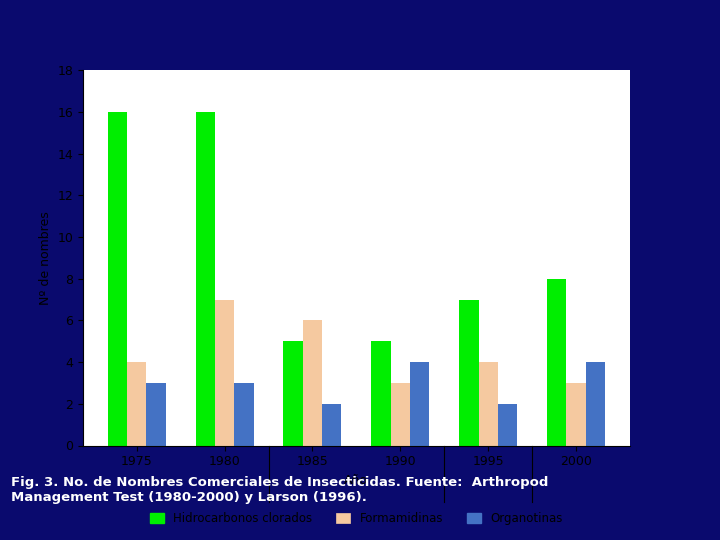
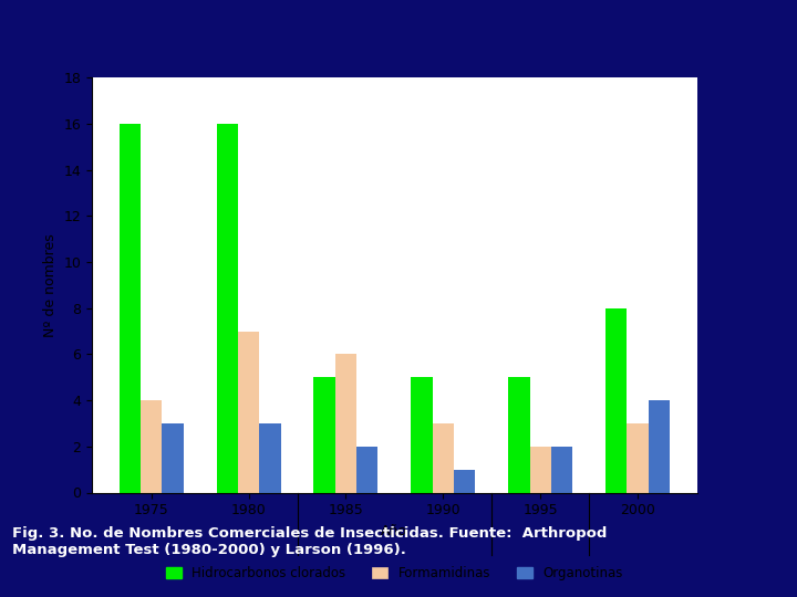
Organotinas/1990: 4 -> 1
Hidrocarbonos clorados/1995: 7 -> 5
Formamidinas/1995: 4 -> 2
